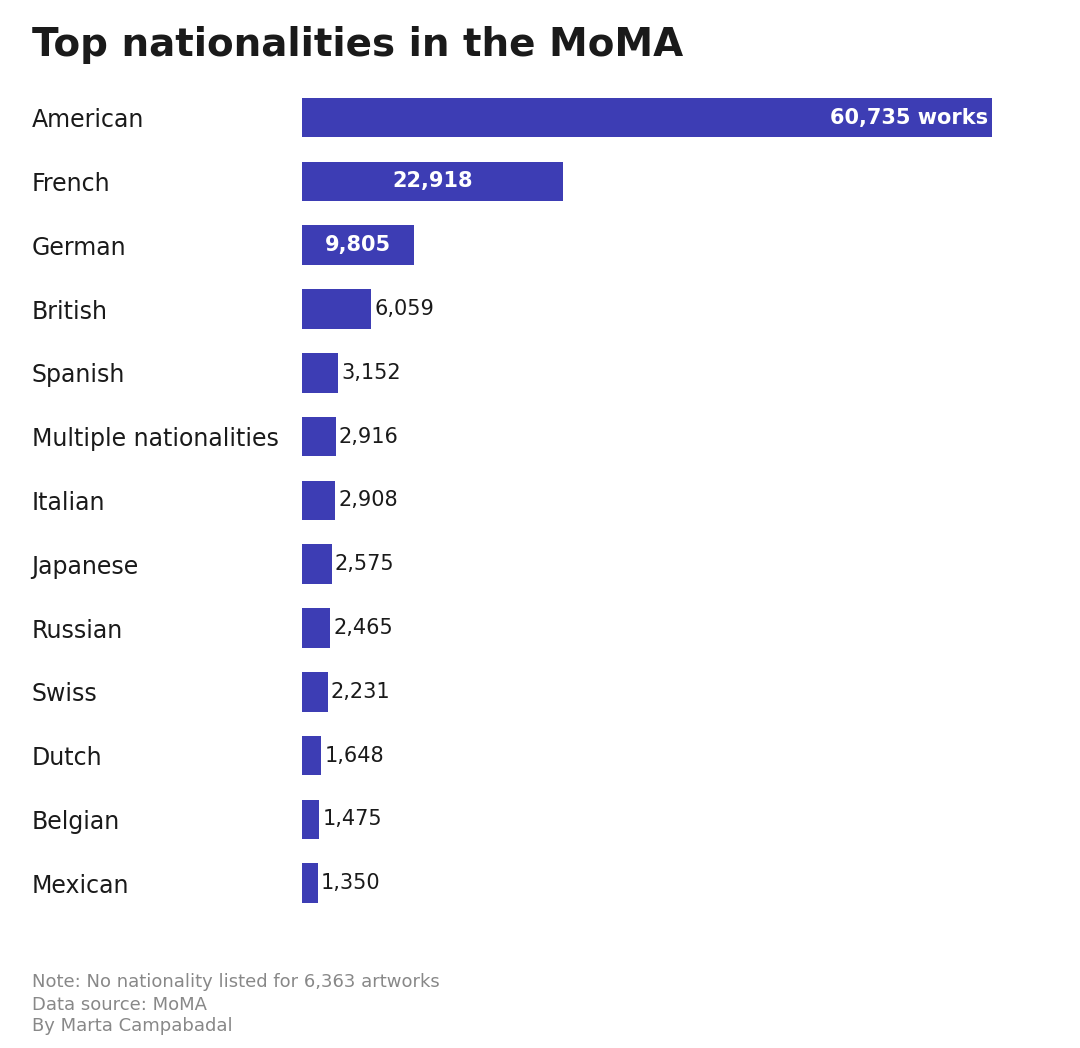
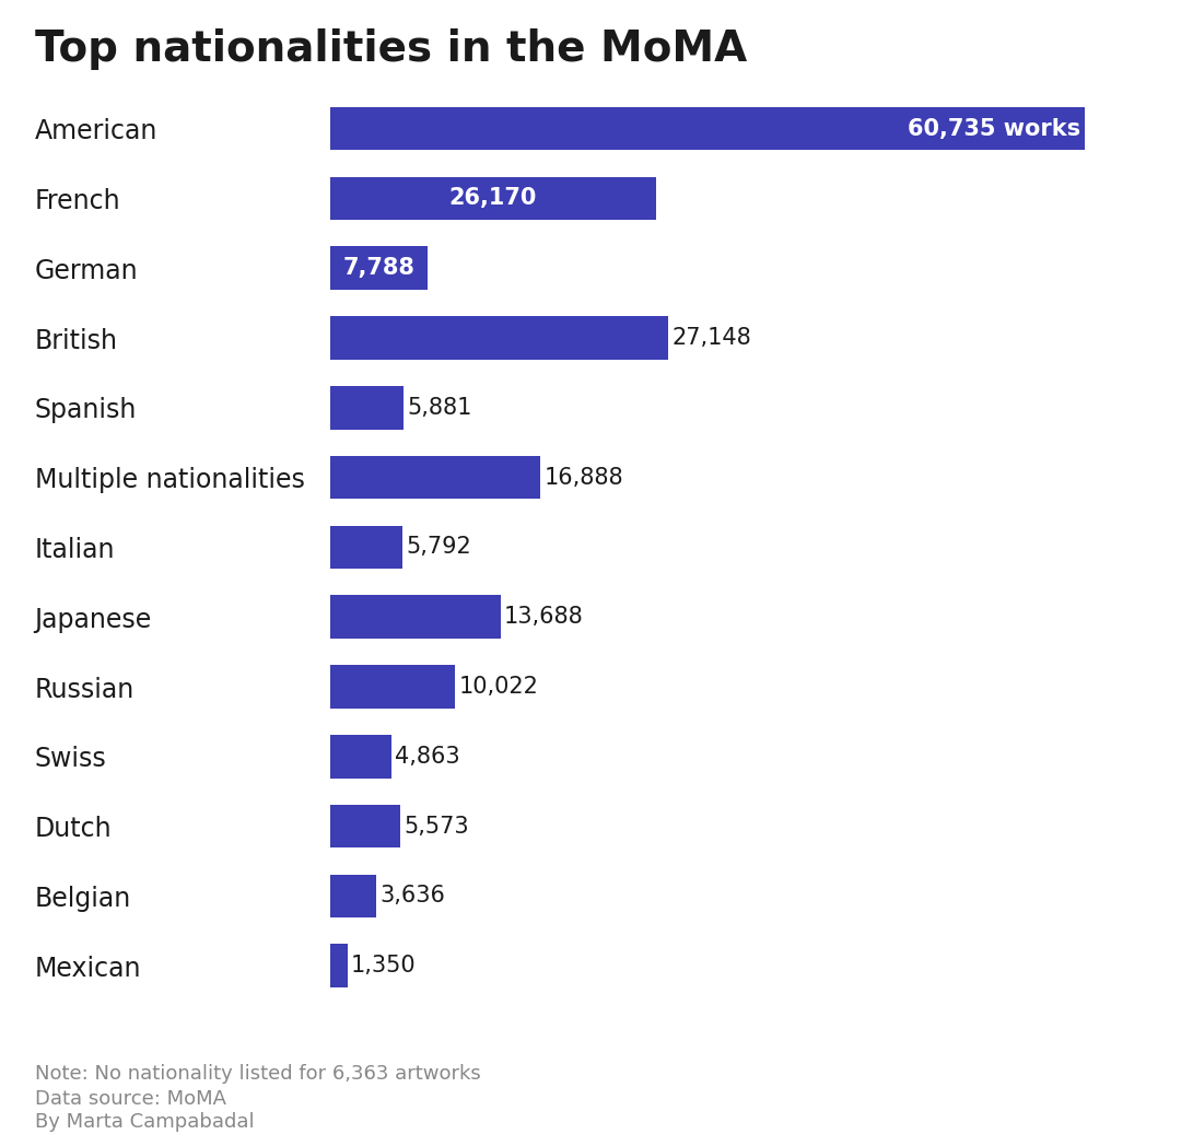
French: 22,918 -> 26,170
German: 9,805 -> 7,788
British: 6,059 -> 27,148
Spanish: 3,152 -> 5,881
Multiple nationalities: 2,916 -> 16,888
Italian: 2,908 -> 5,792
Japanese: 2,575 -> 13,688
Russian: 2,465 -> 10,022
Swiss: 2,231 -> 4,863
Dutch: 1,648 -> 5,573
Belgian: 1,475 -> 3,636
